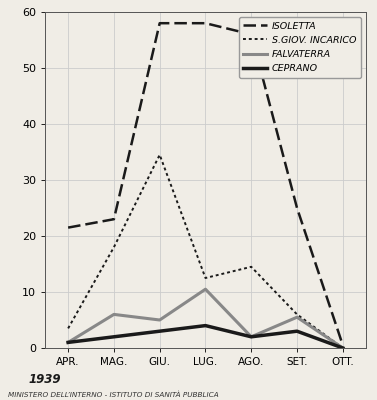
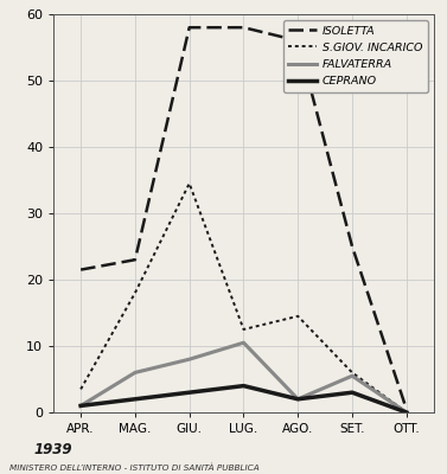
FALVATERRA/GIU.: 5.0 -> 8.0
